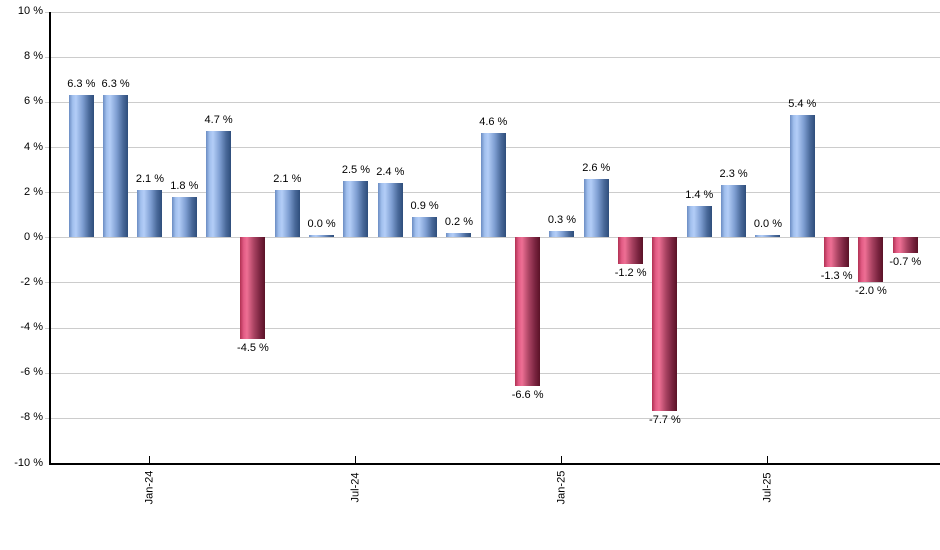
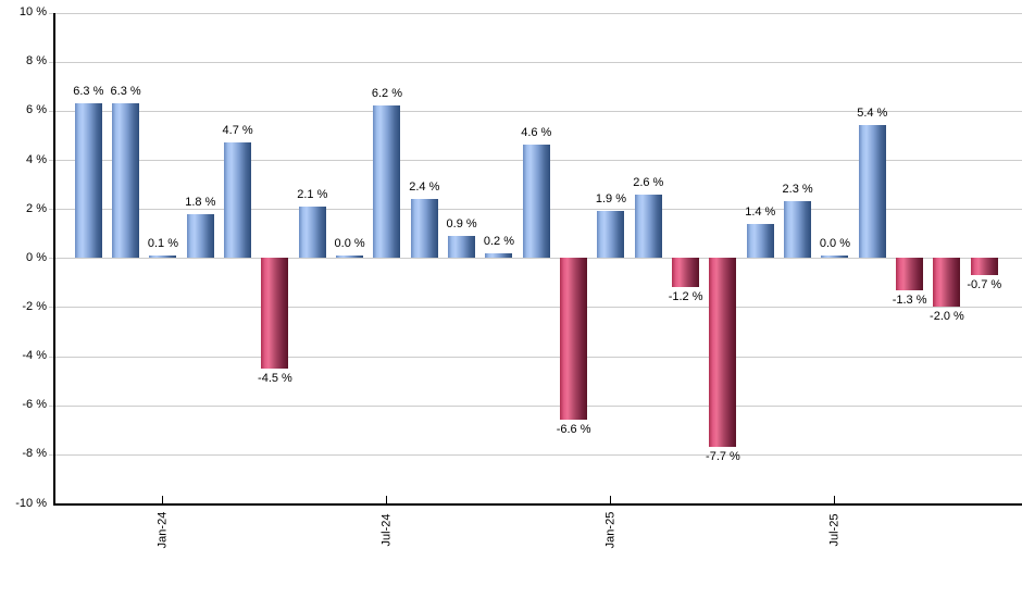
Jan-24: 2.1 -> 0.1
Jul-24: 2.5 -> 6.2
Jan-25: 0.3 -> 1.9
